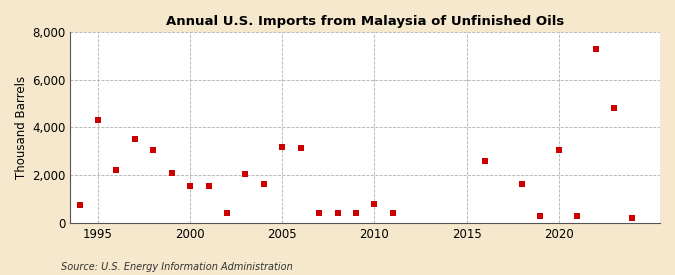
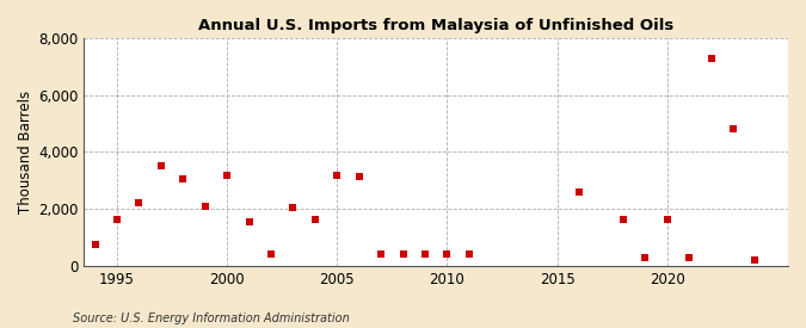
1995: 4,300 -> 1,650
2000: 1,550 -> 3,200
2010: 800 -> 400
2020: 3,050 -> 1,650
